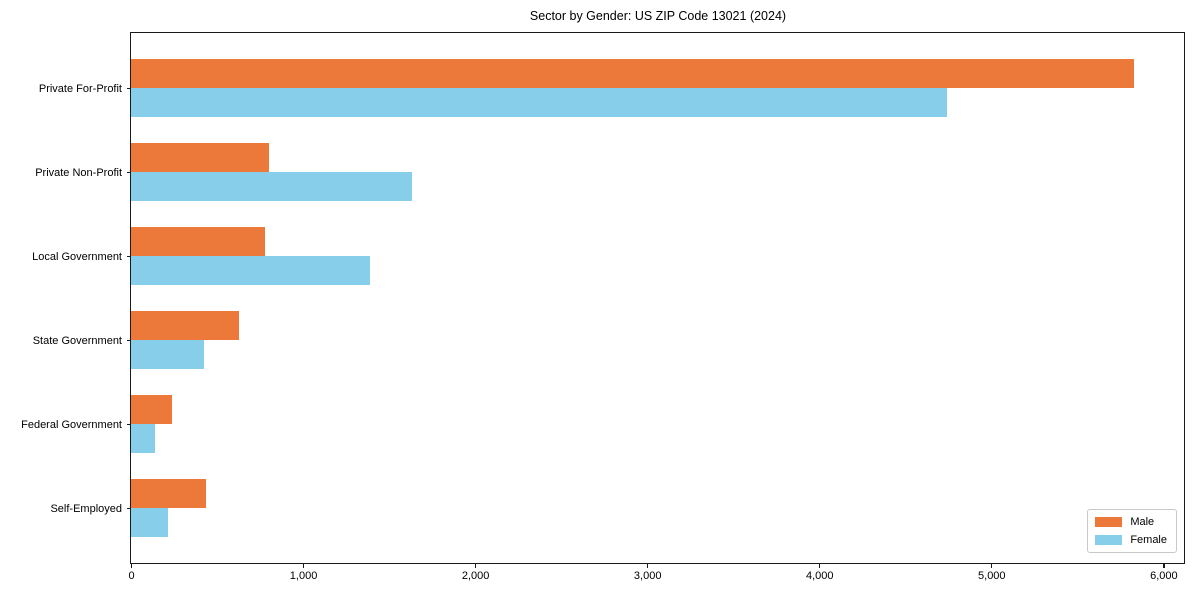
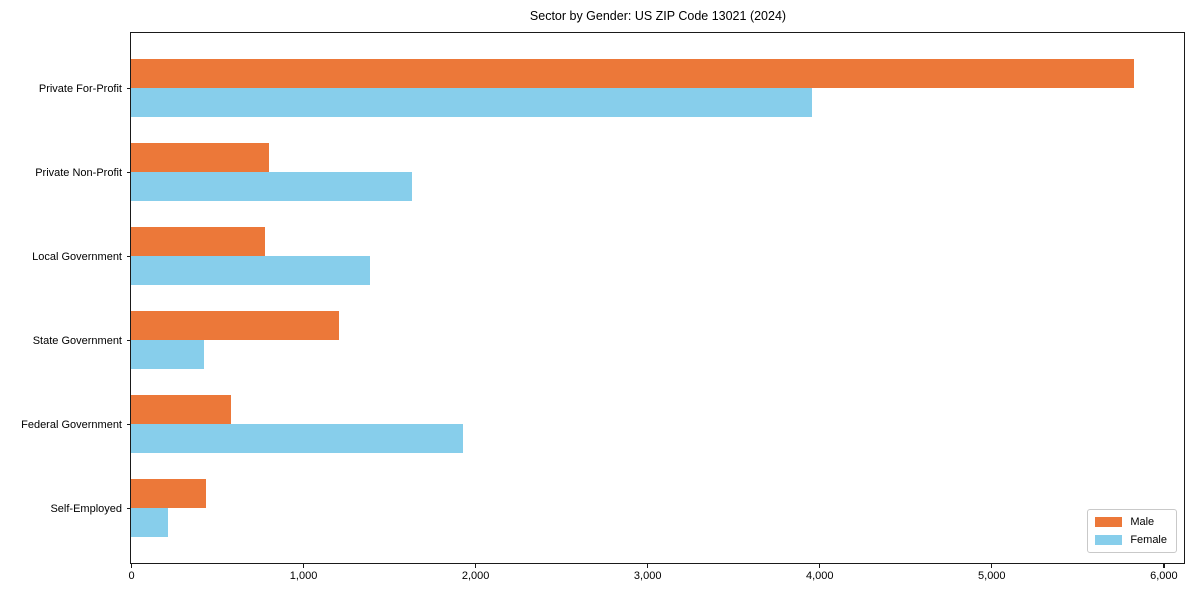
Female/Private For-Profit: 4740 -> 3960
Male/State Government: 630 -> 1210
Male/Federal Government: 240 -> 580
Female/Federal Government: 140 -> 1930
